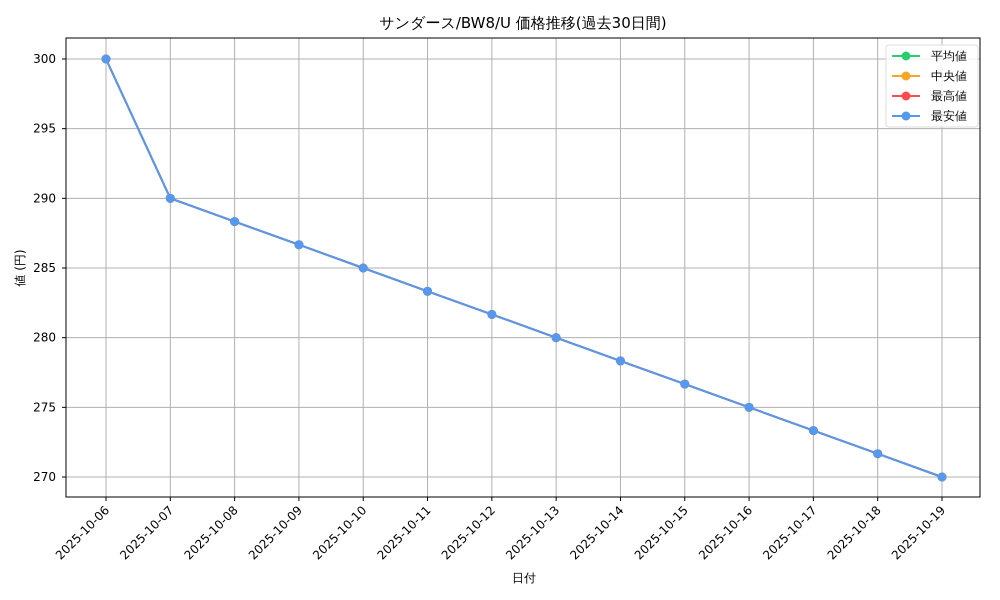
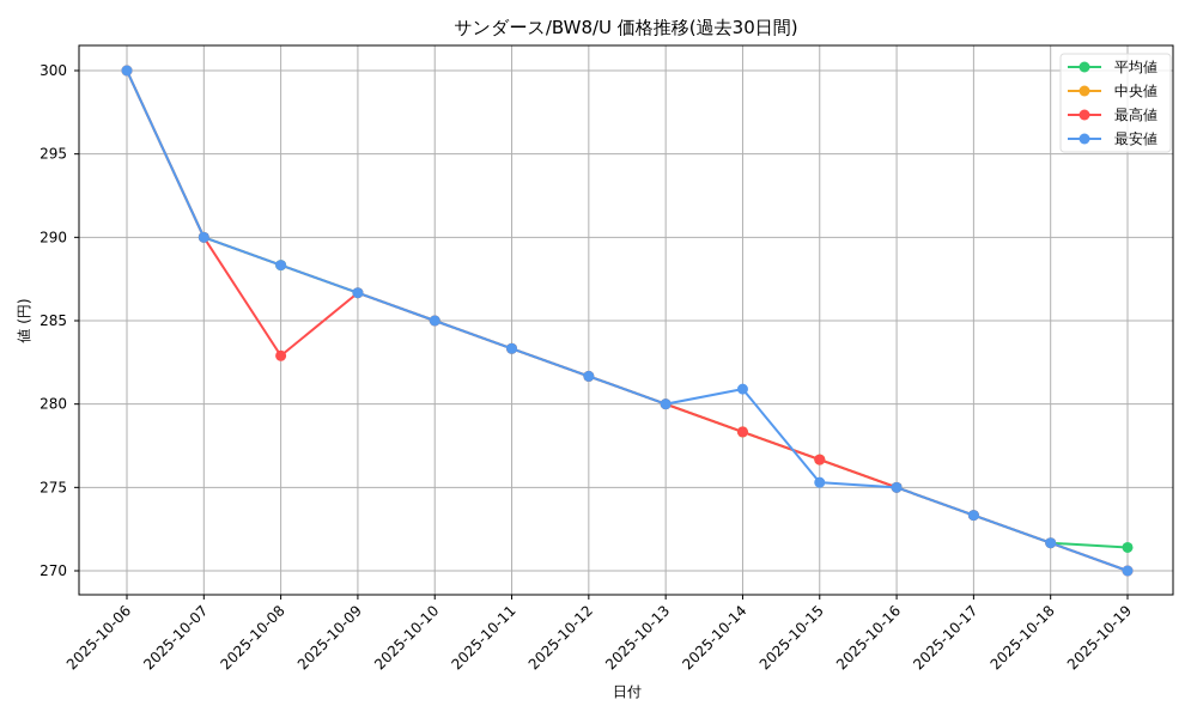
最高値/2025-10-08: 288.3 -> 282.9
最安値/2025-10-14: 278.3 -> 280.9
最安値/2025-10-15: 276.7 -> 275.3
平均値/2025-10-19: 270.0 -> 271.4
